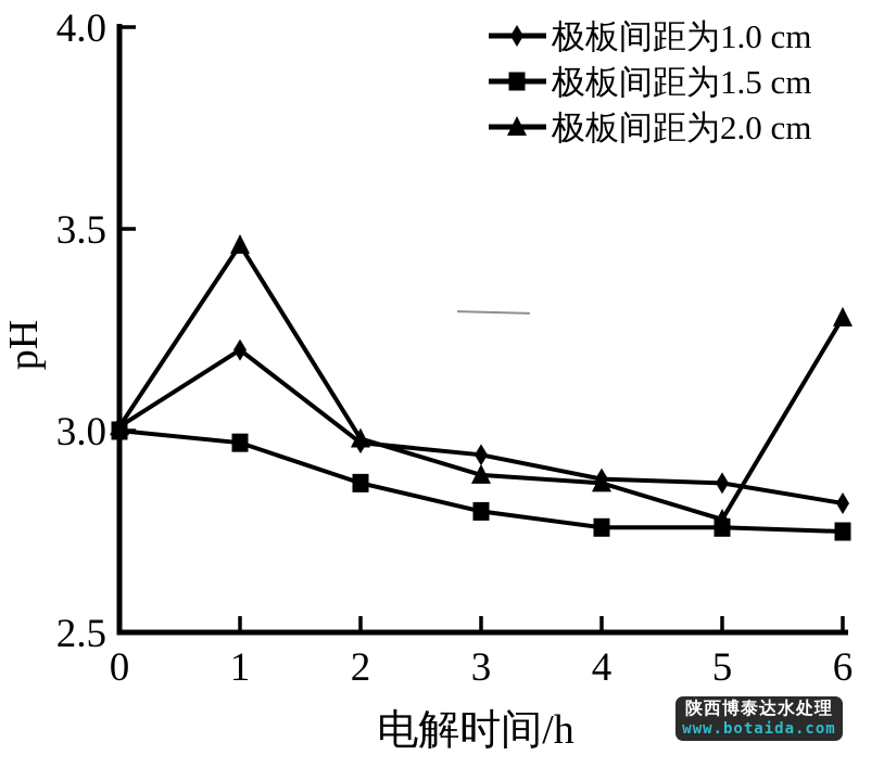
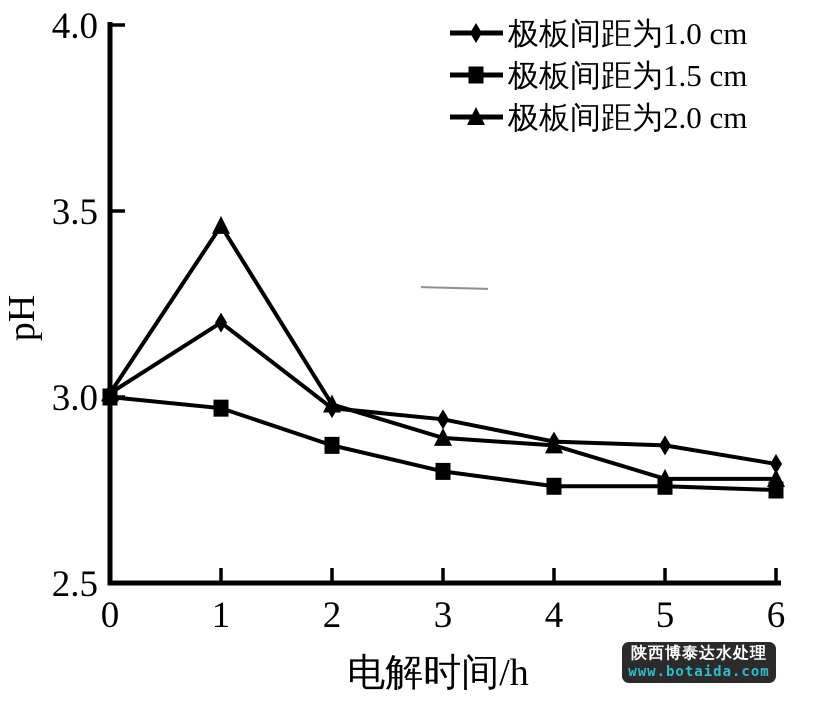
极板间距为2.0 cm/6: 3.28 -> 2.78
